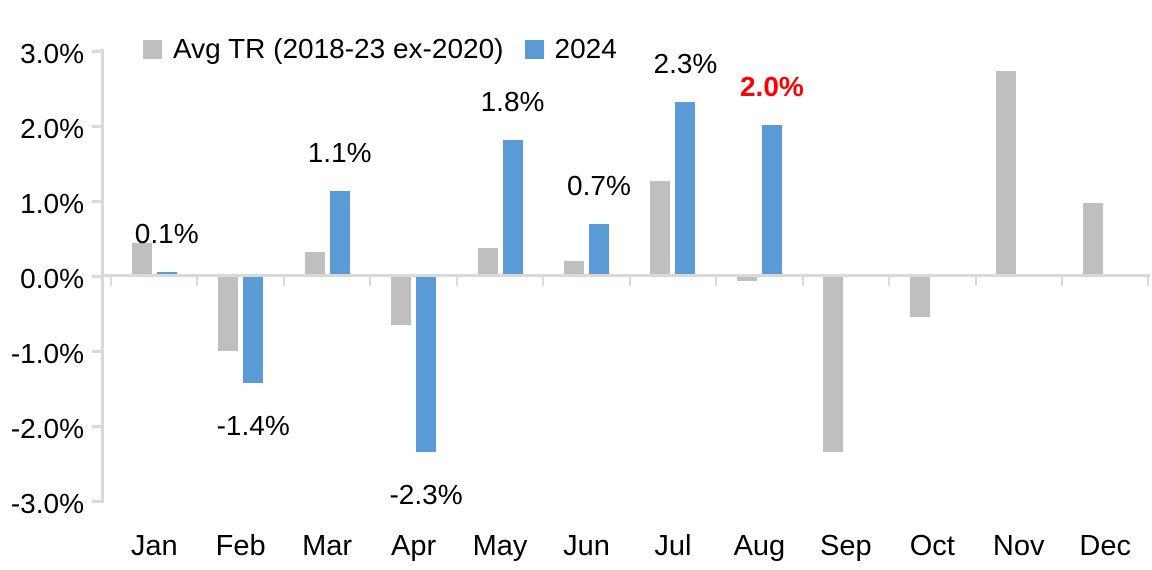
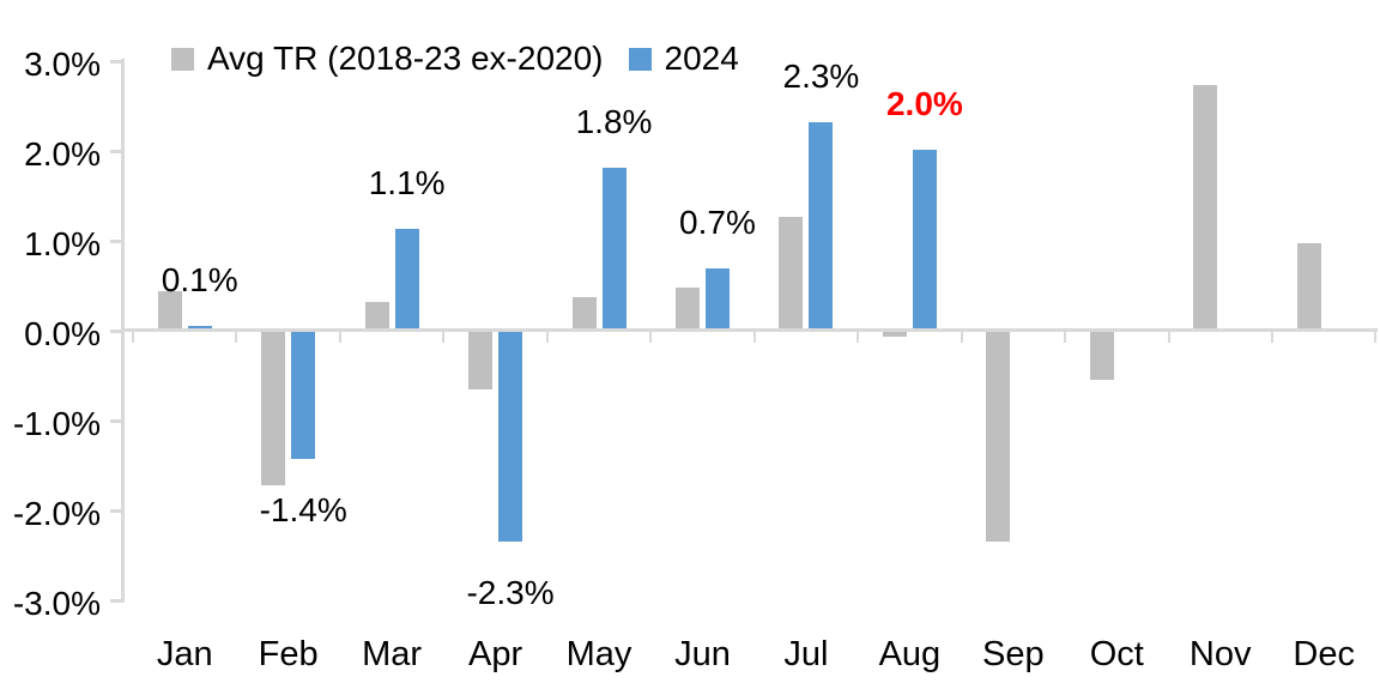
Avg TR (2018-23 ex-2020)/Feb: -1.0% -> -1.7%
Avg TR (2018-23 ex-2020)/Jun: 0.2% -> 0.5%
